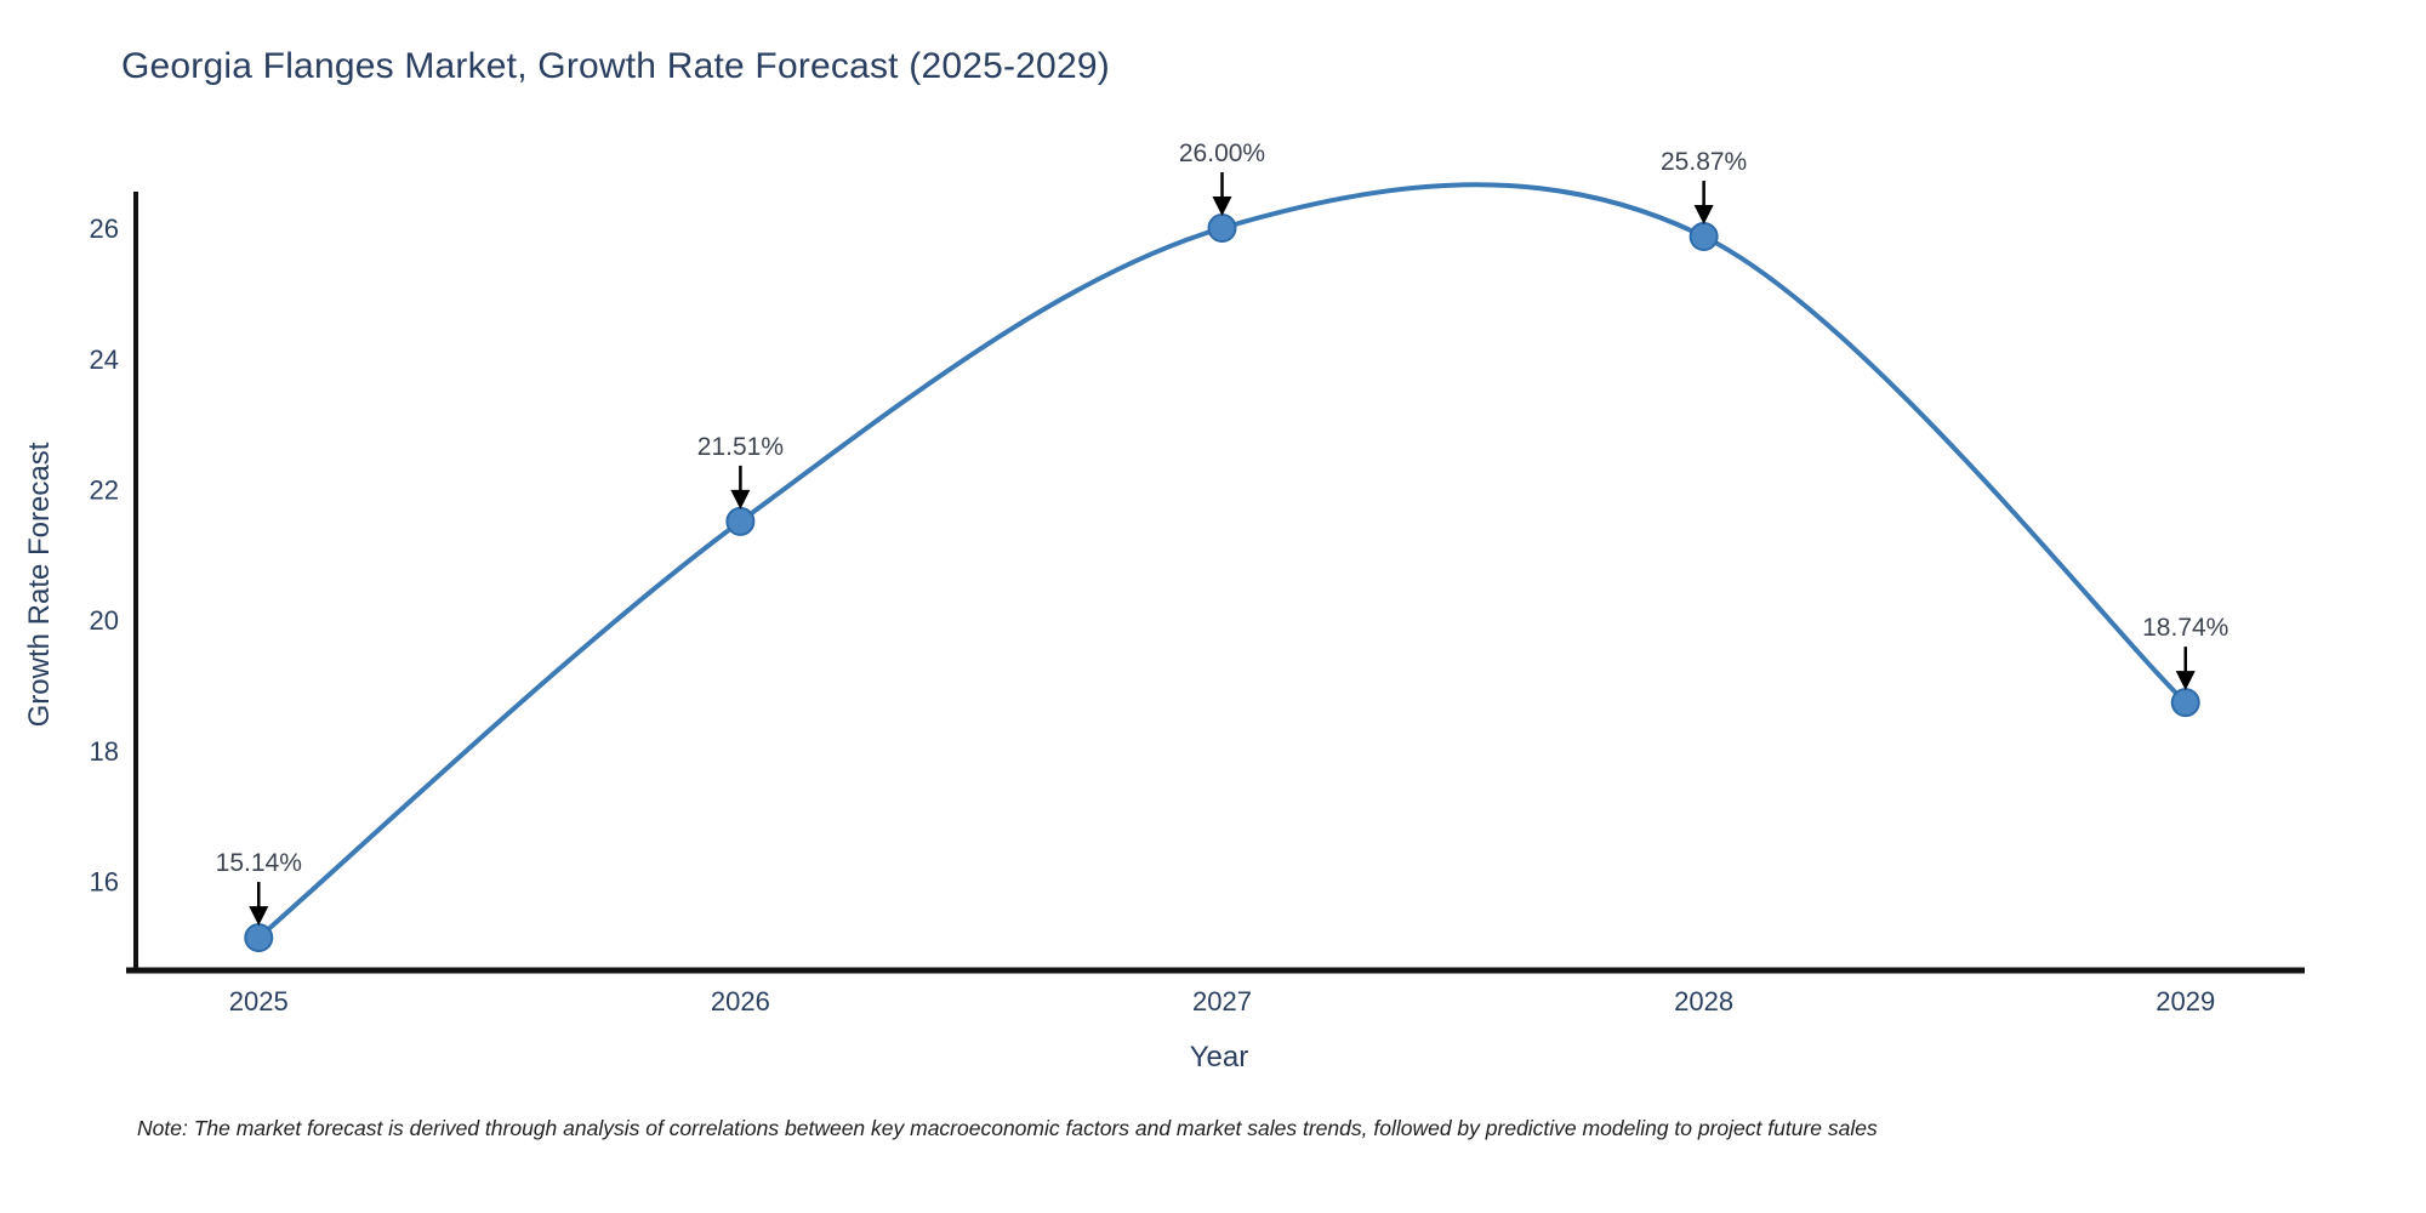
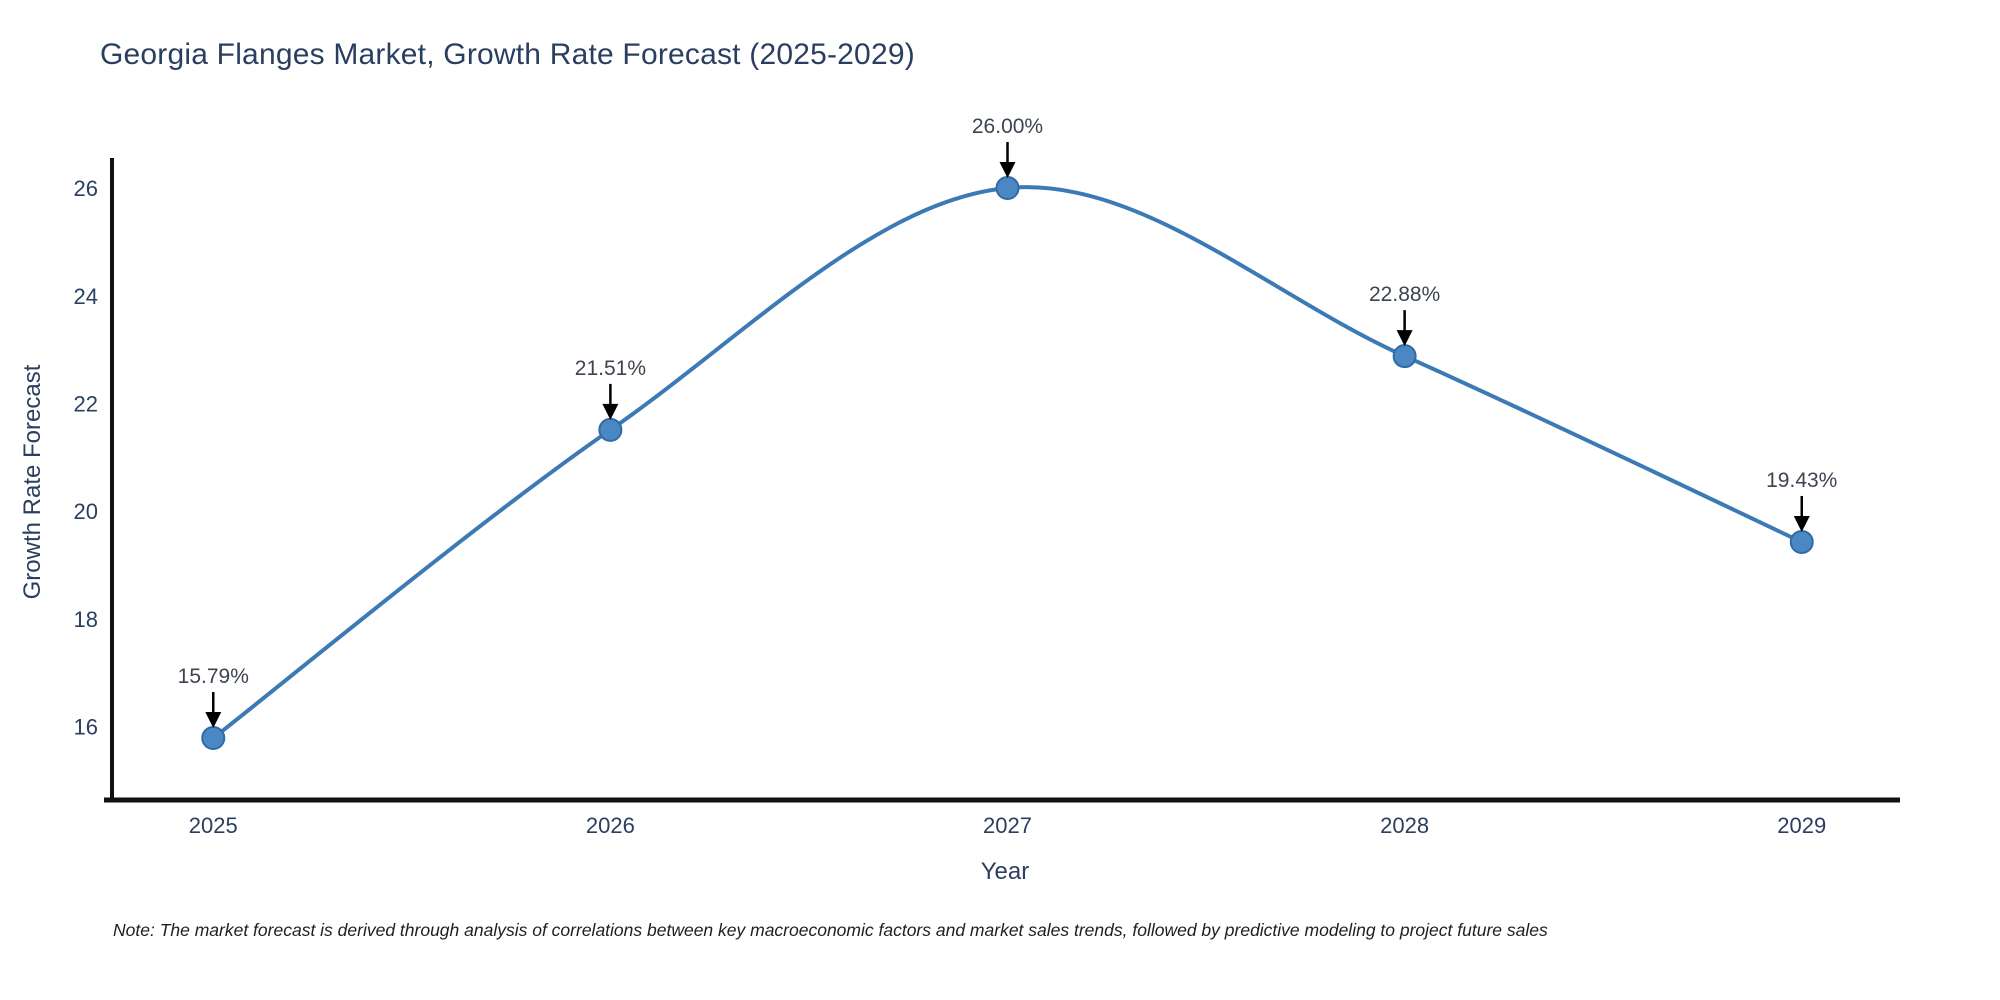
2025: 15.14% -> 15.79%
2028: 25.87% -> 22.88%
2029: 18.74% -> 19.43%
